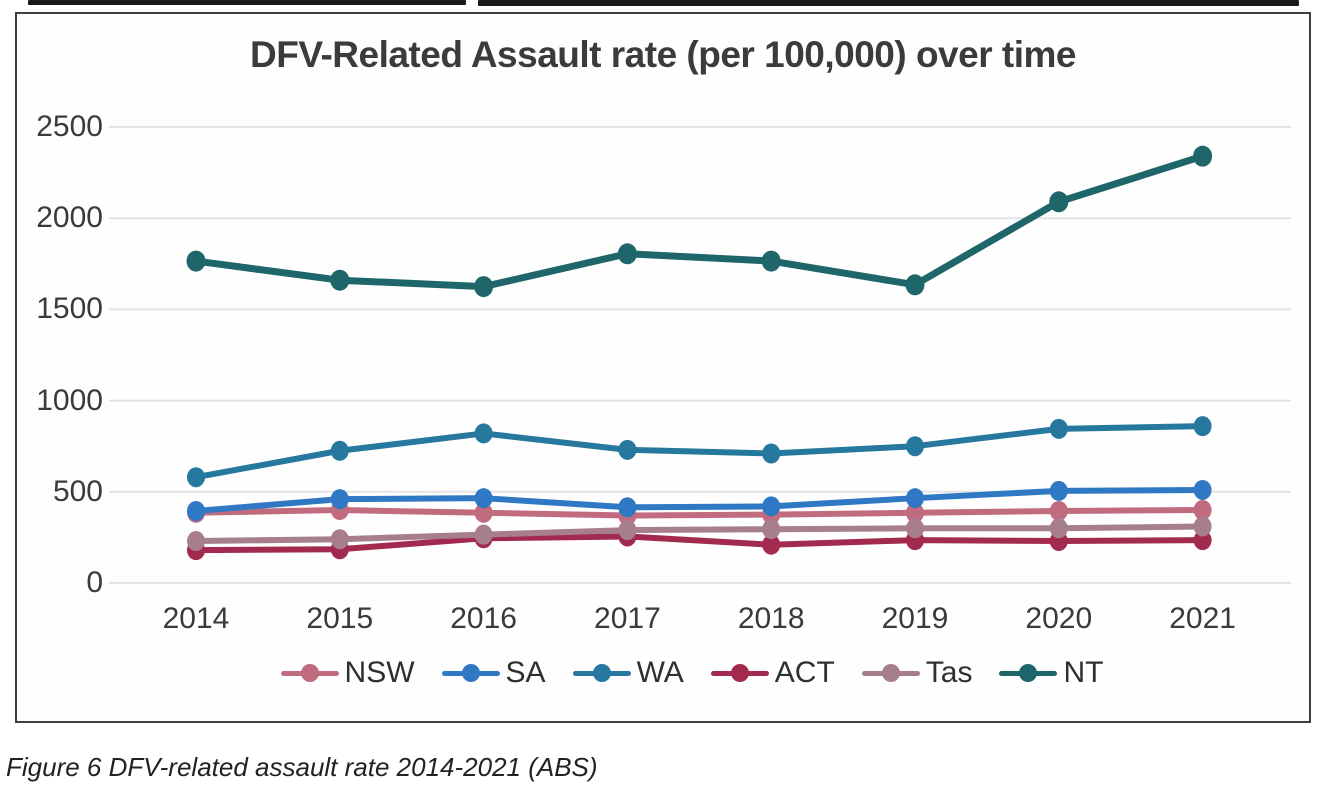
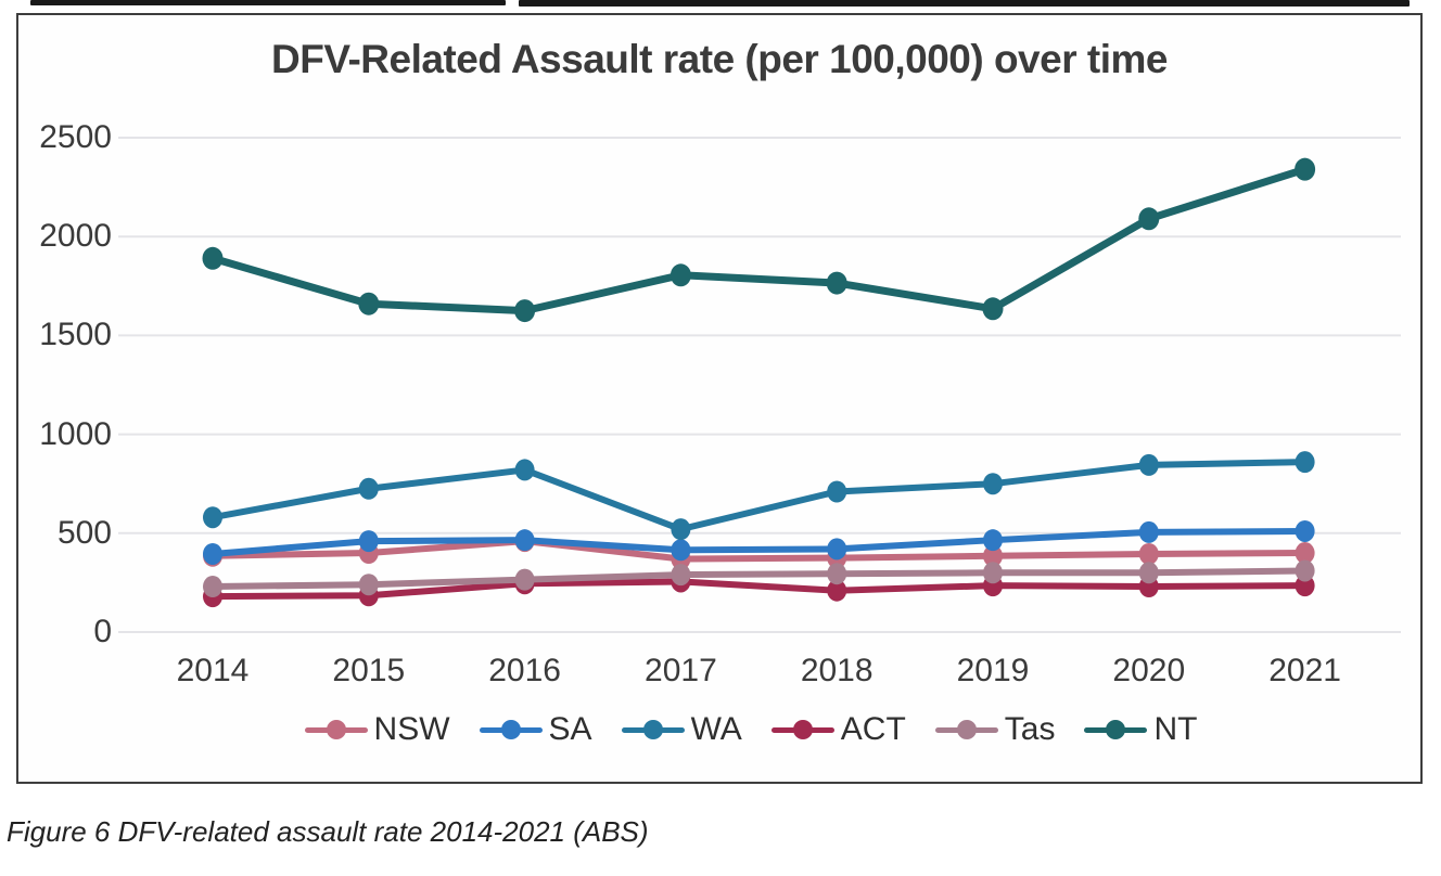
NT/2014: 1760 -> 1890
NSW/2016: 380 -> 460
WA/2017: 730 -> 520
